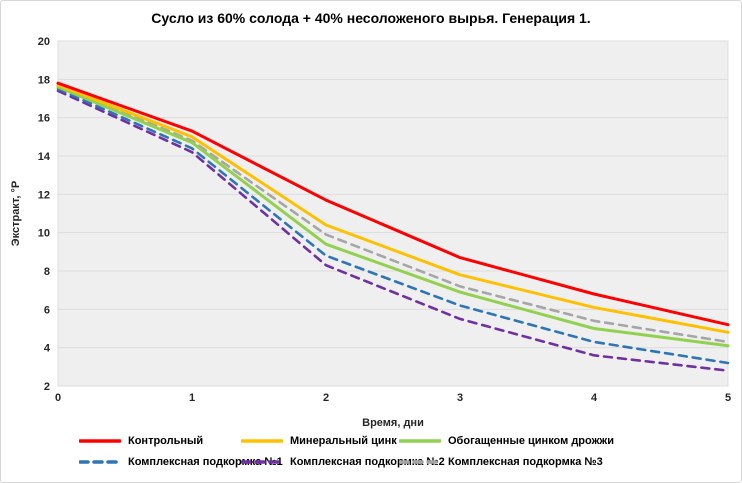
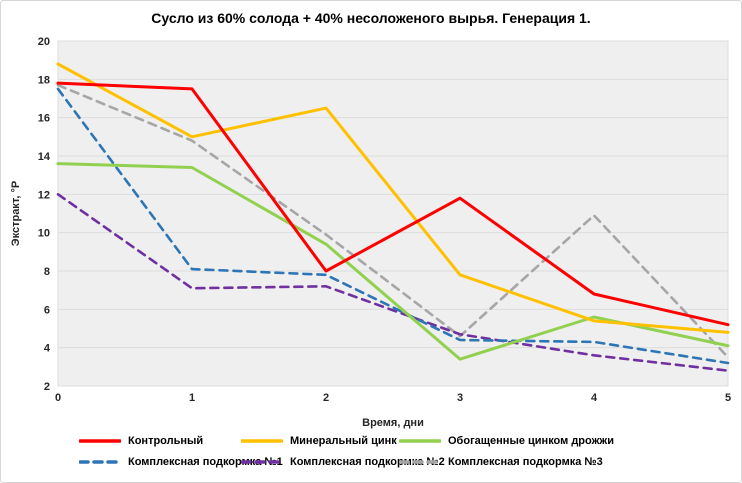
Минеральный цинк/0: 17.7 -> 18.8
Обогащенные цинком дрожжи/0: 17.6 -> 13.6
Комплексная подкормка №2/0: 17.4 -> 12.0
Контрольный/1: 15.3 -> 17.5
Обогащенные цинком дрожжи/1: 14.7 -> 13.4
Комплексная подкормка №1/1: 14.4 -> 8.1
Комплексная подкормка №2/1: 14.2 -> 7.1
Контрольный/2: 11.7 -> 8.0
Минеральный цинк/2: 10.4 -> 16.5
Комплексная подкормка №1/2: 8.8 -> 7.8
Комплексная подкормка №2/2: 8.3 -> 7.2
Контрольный/3: 8.7 -> 11.8
Обогащенные цинком дрожжи/3: 6.9 -> 3.4
Комплексная подкормка №1/3: 6.2 -> 4.4
Комплексная подкормка №2/3: 5.5 -> 4.7
Комплексная подкормка №3/3: 7.2 -> 4.6
Минеральный цинк/4: 6.1 -> 5.4
Обогащенные цинком дрожжи/4: 5.0 -> 5.6
Комплексная подкормка №3/4: 5.4 -> 10.9
Комплексная подкормка №3/5: 4.3 -> 3.5
